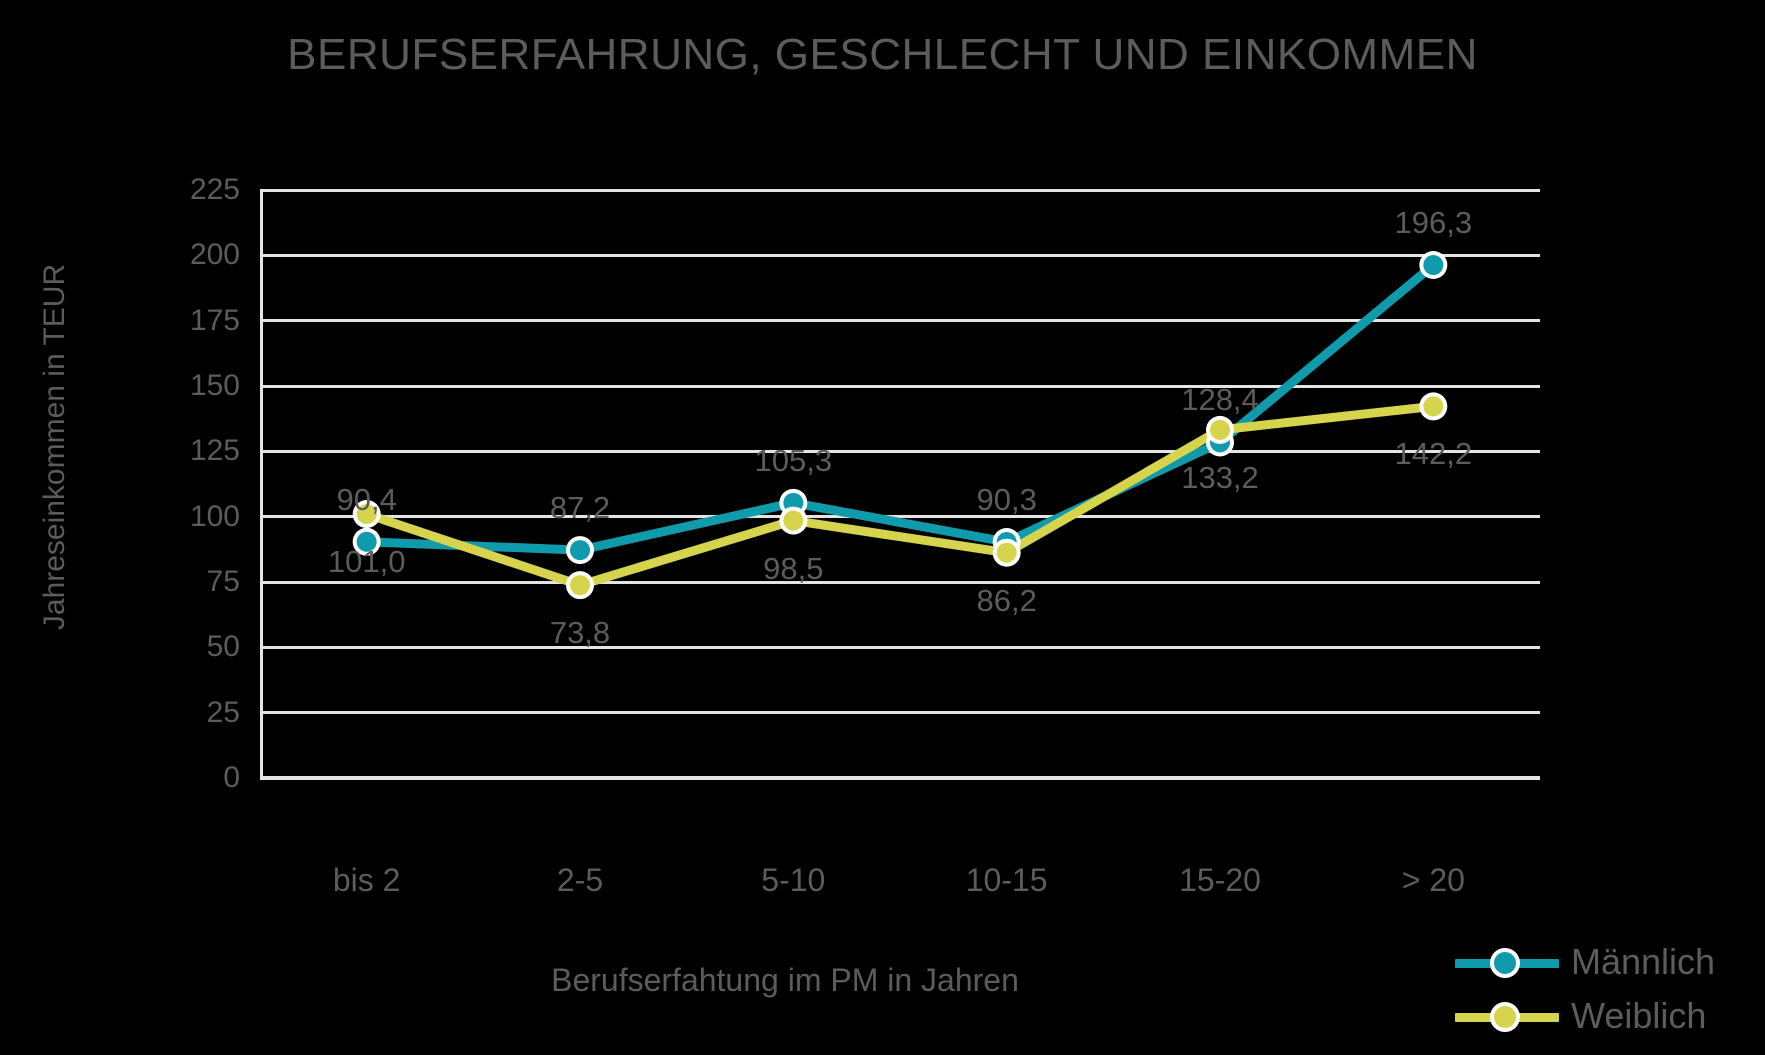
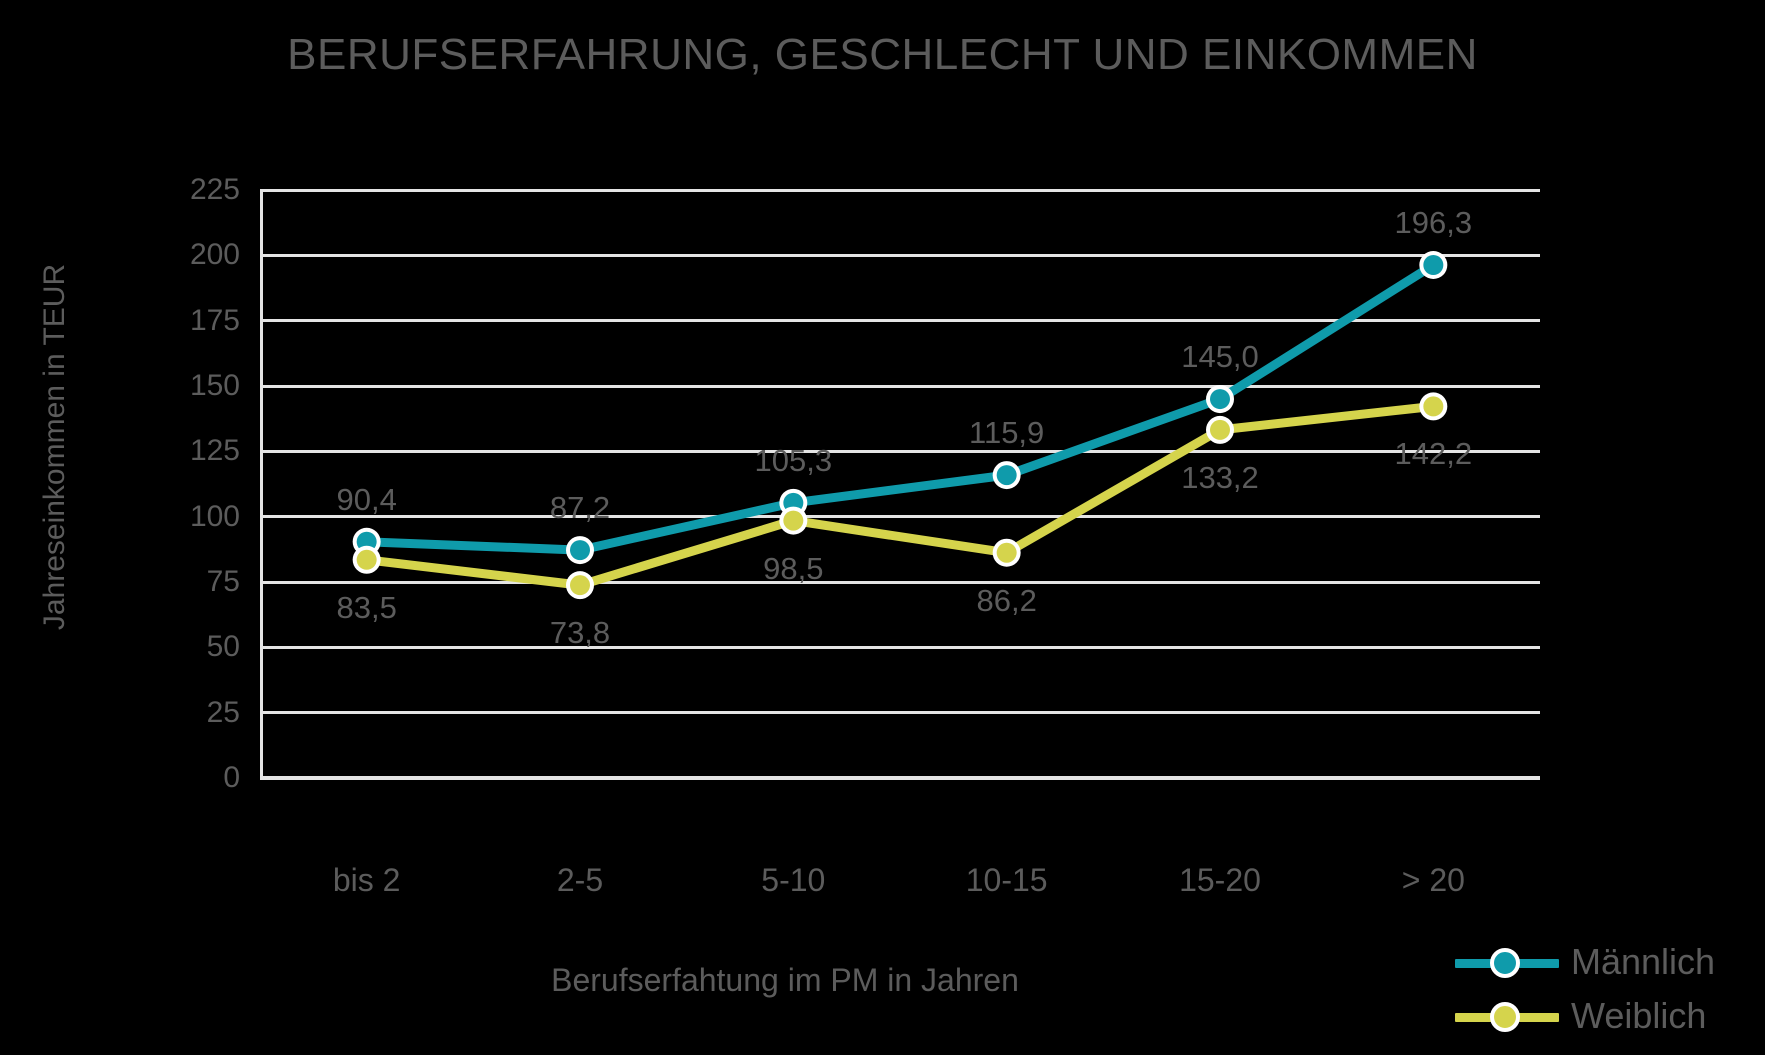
Weiblich/bis 2: 101,0 -> 83,5
Männlich/10-15: 90,3 -> 115,9
Männlich/15-20: 128,4 -> 145,0
